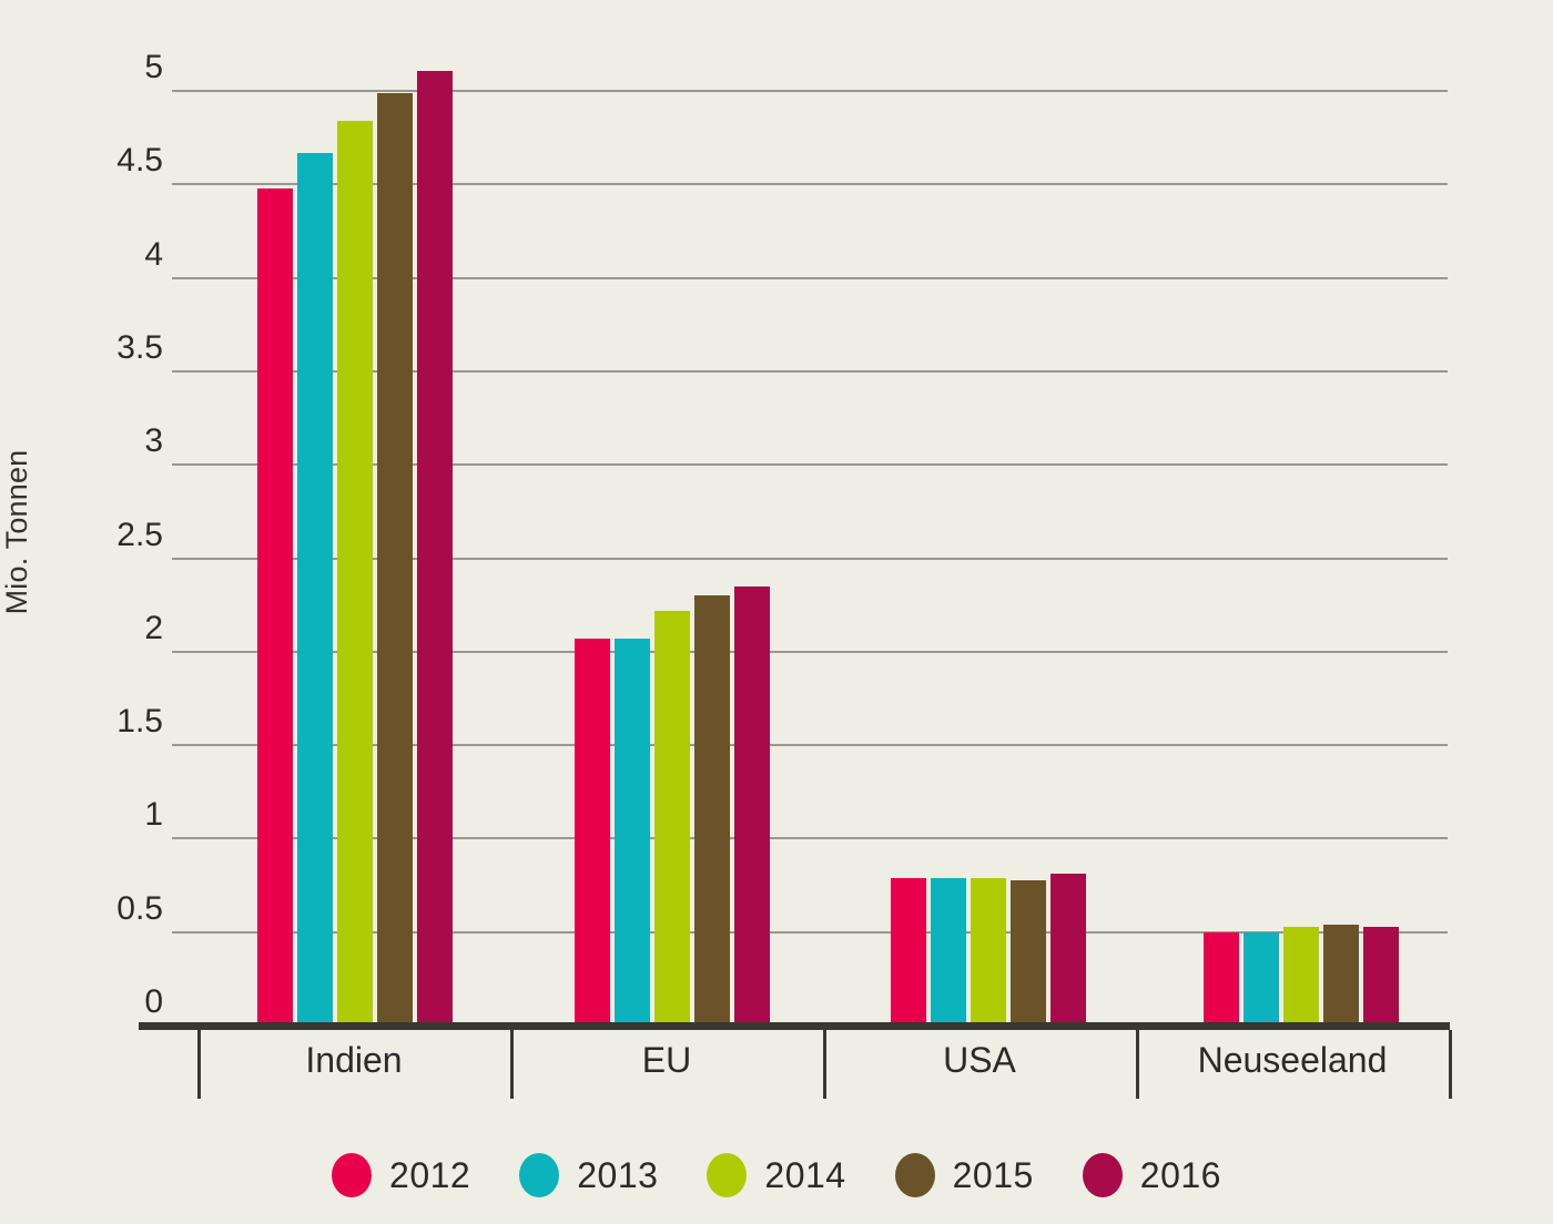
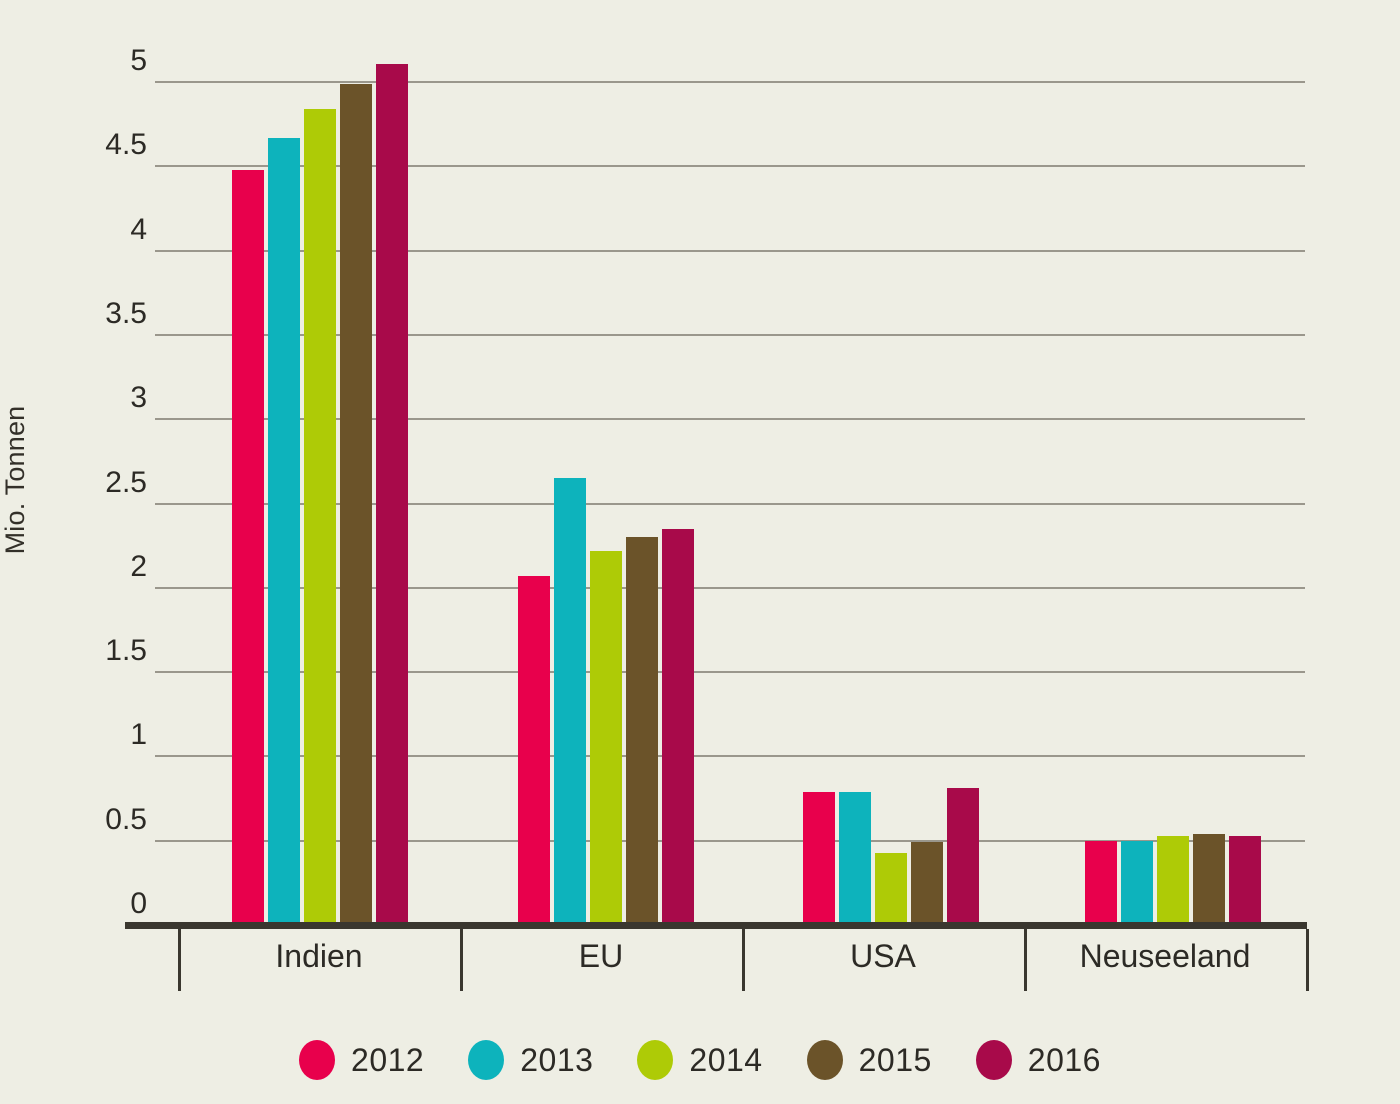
2013/EU: 2.07 -> 2.65
2014/USA: 0.79 -> 0.43
2015/USA: 0.78 -> 0.49
